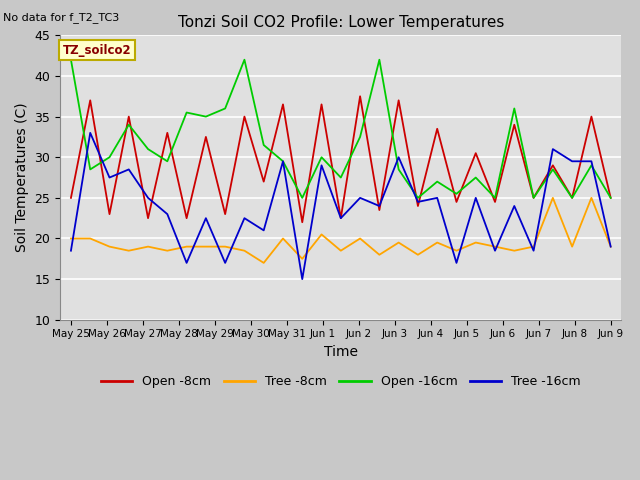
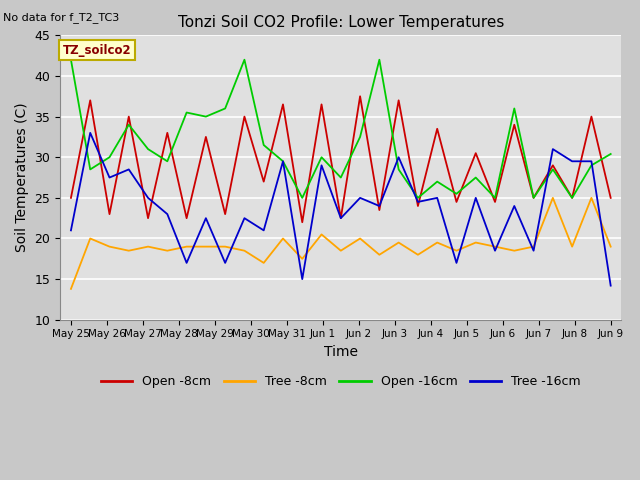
Tree -8cm/May 25: 20.0 -> 13.8
Tree -16cm/May 25: 18.5 -> 21.0
Open -16cm/Jun 9: 25.0 -> 30.4
Tree -16cm/Jun 9: 19.0 -> 14.2
